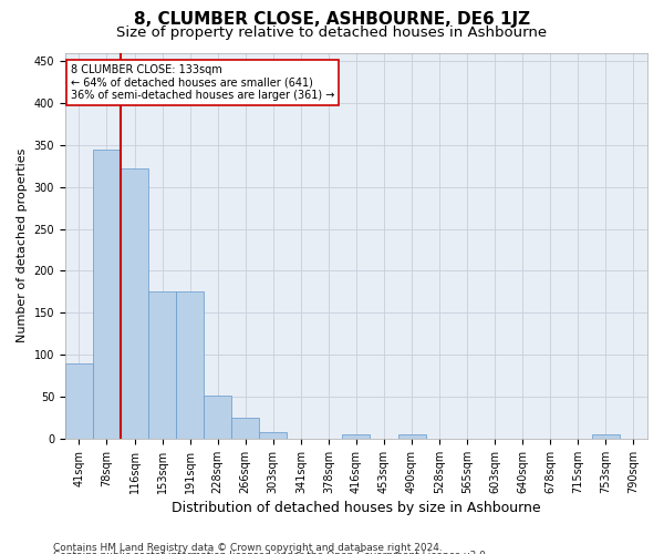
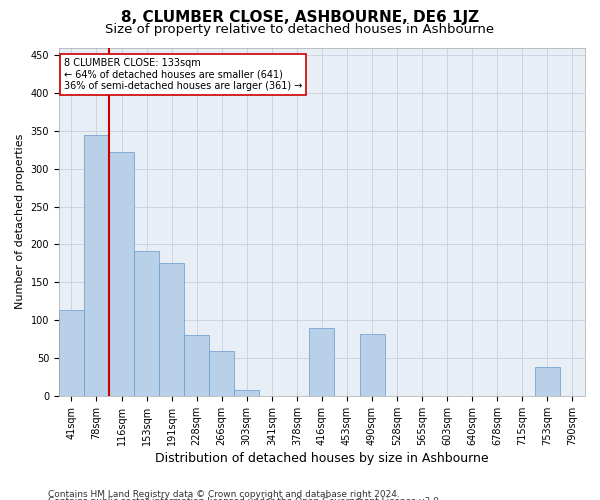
41sqm: 90 -> 114
153sqm: 175 -> 192
228sqm: 52 -> 80
266sqm: 25 -> 60
416sqm: 5 -> 90
490sqm: 5 -> 82
753sqm: 5 -> 38
